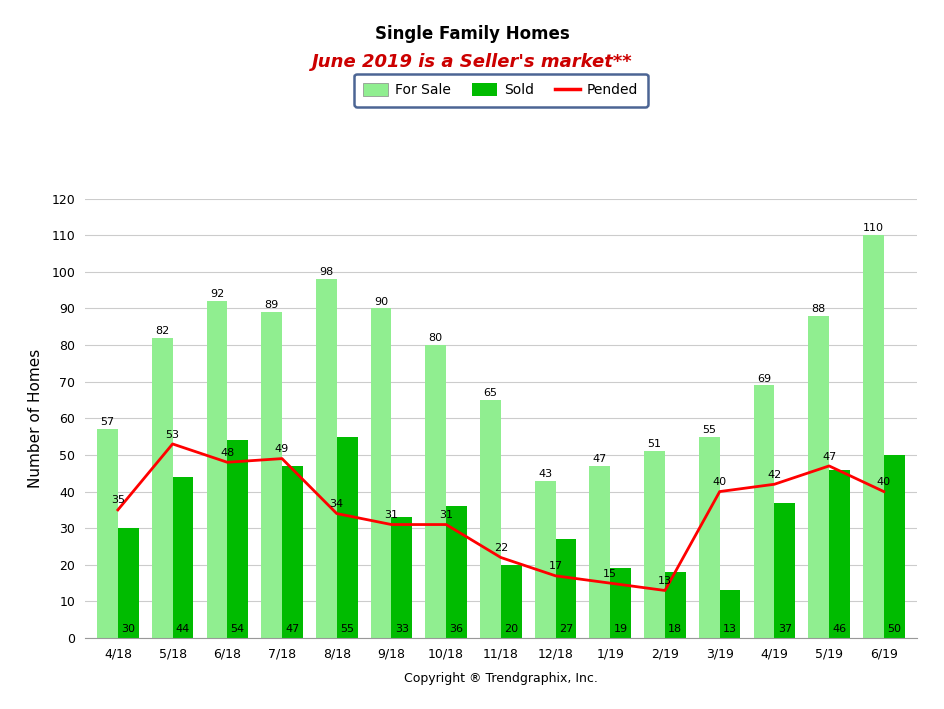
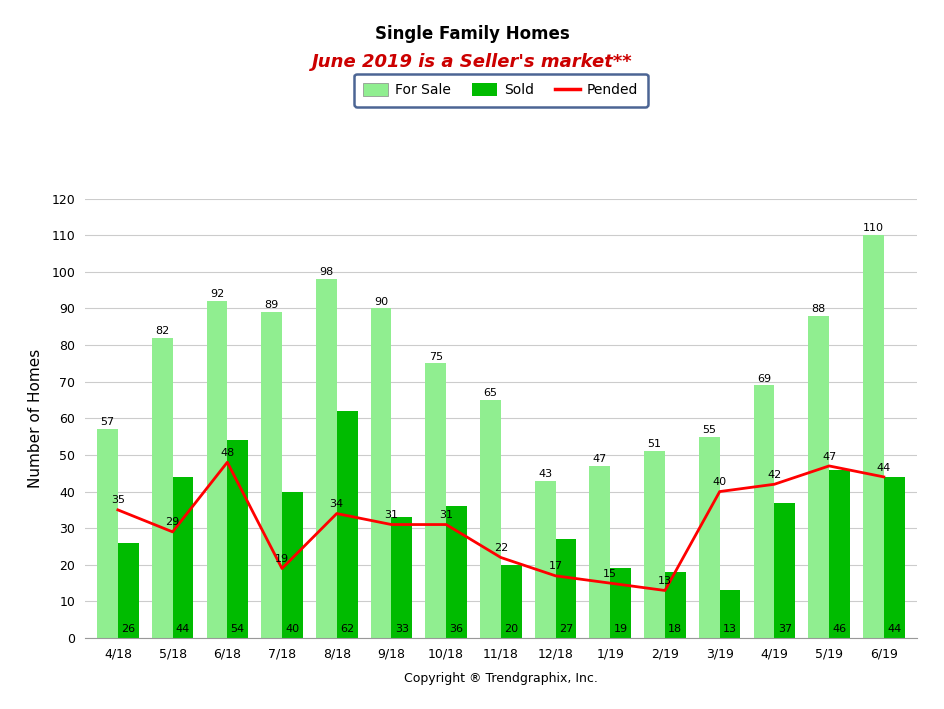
Sold/4/18: 30 -> 26
Pended/5/18: 53 -> 29
Pended/7/18: 49 -> 19
Sold/7/18: 47 -> 40
Sold/8/18: 55 -> 62
For Sale/10/18: 80 -> 75
Pended/6/19: 40 -> 44
Sold/6/19: 50 -> 44
